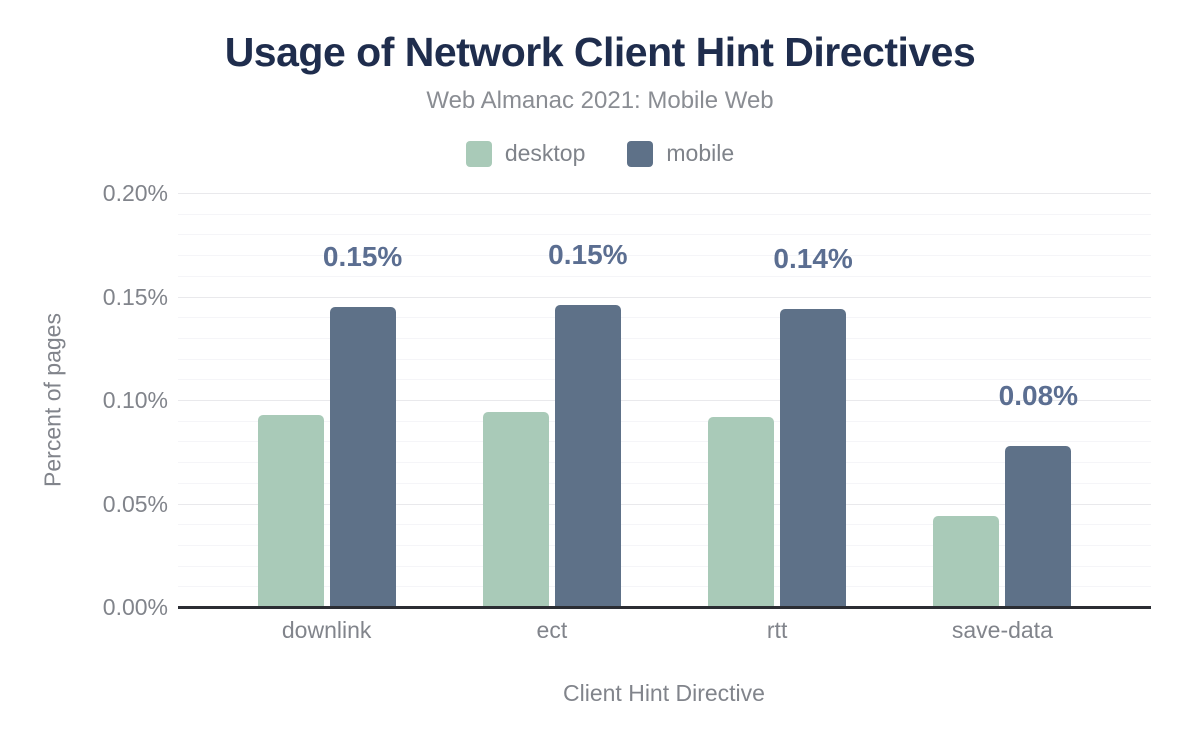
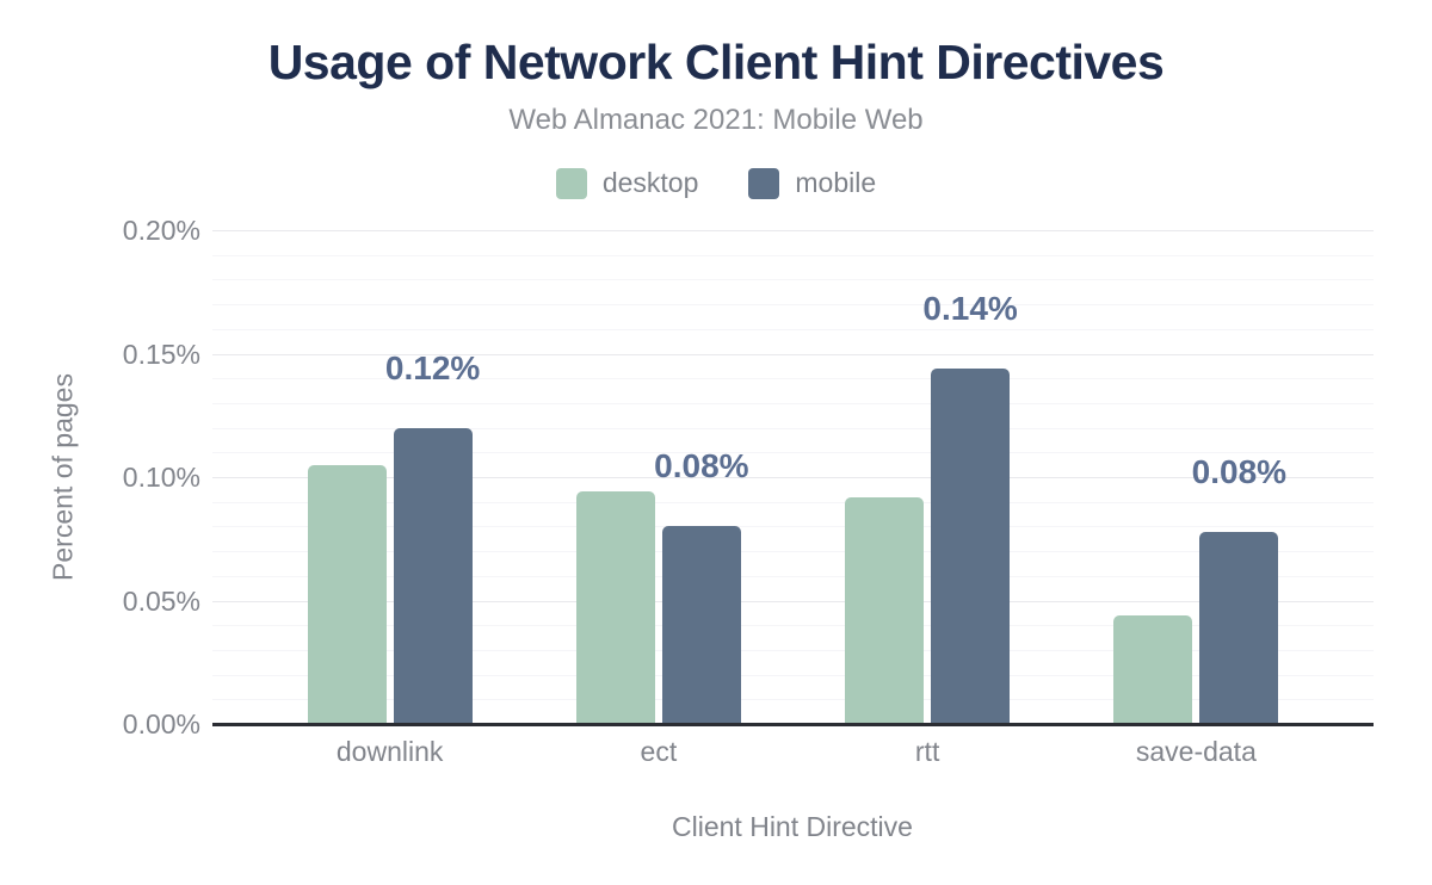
desktop/downlink: 0.093% -> 0.105%
mobile/downlink: 0.15% -> 0.12%
mobile/ect: 0.15% -> 0.08%
